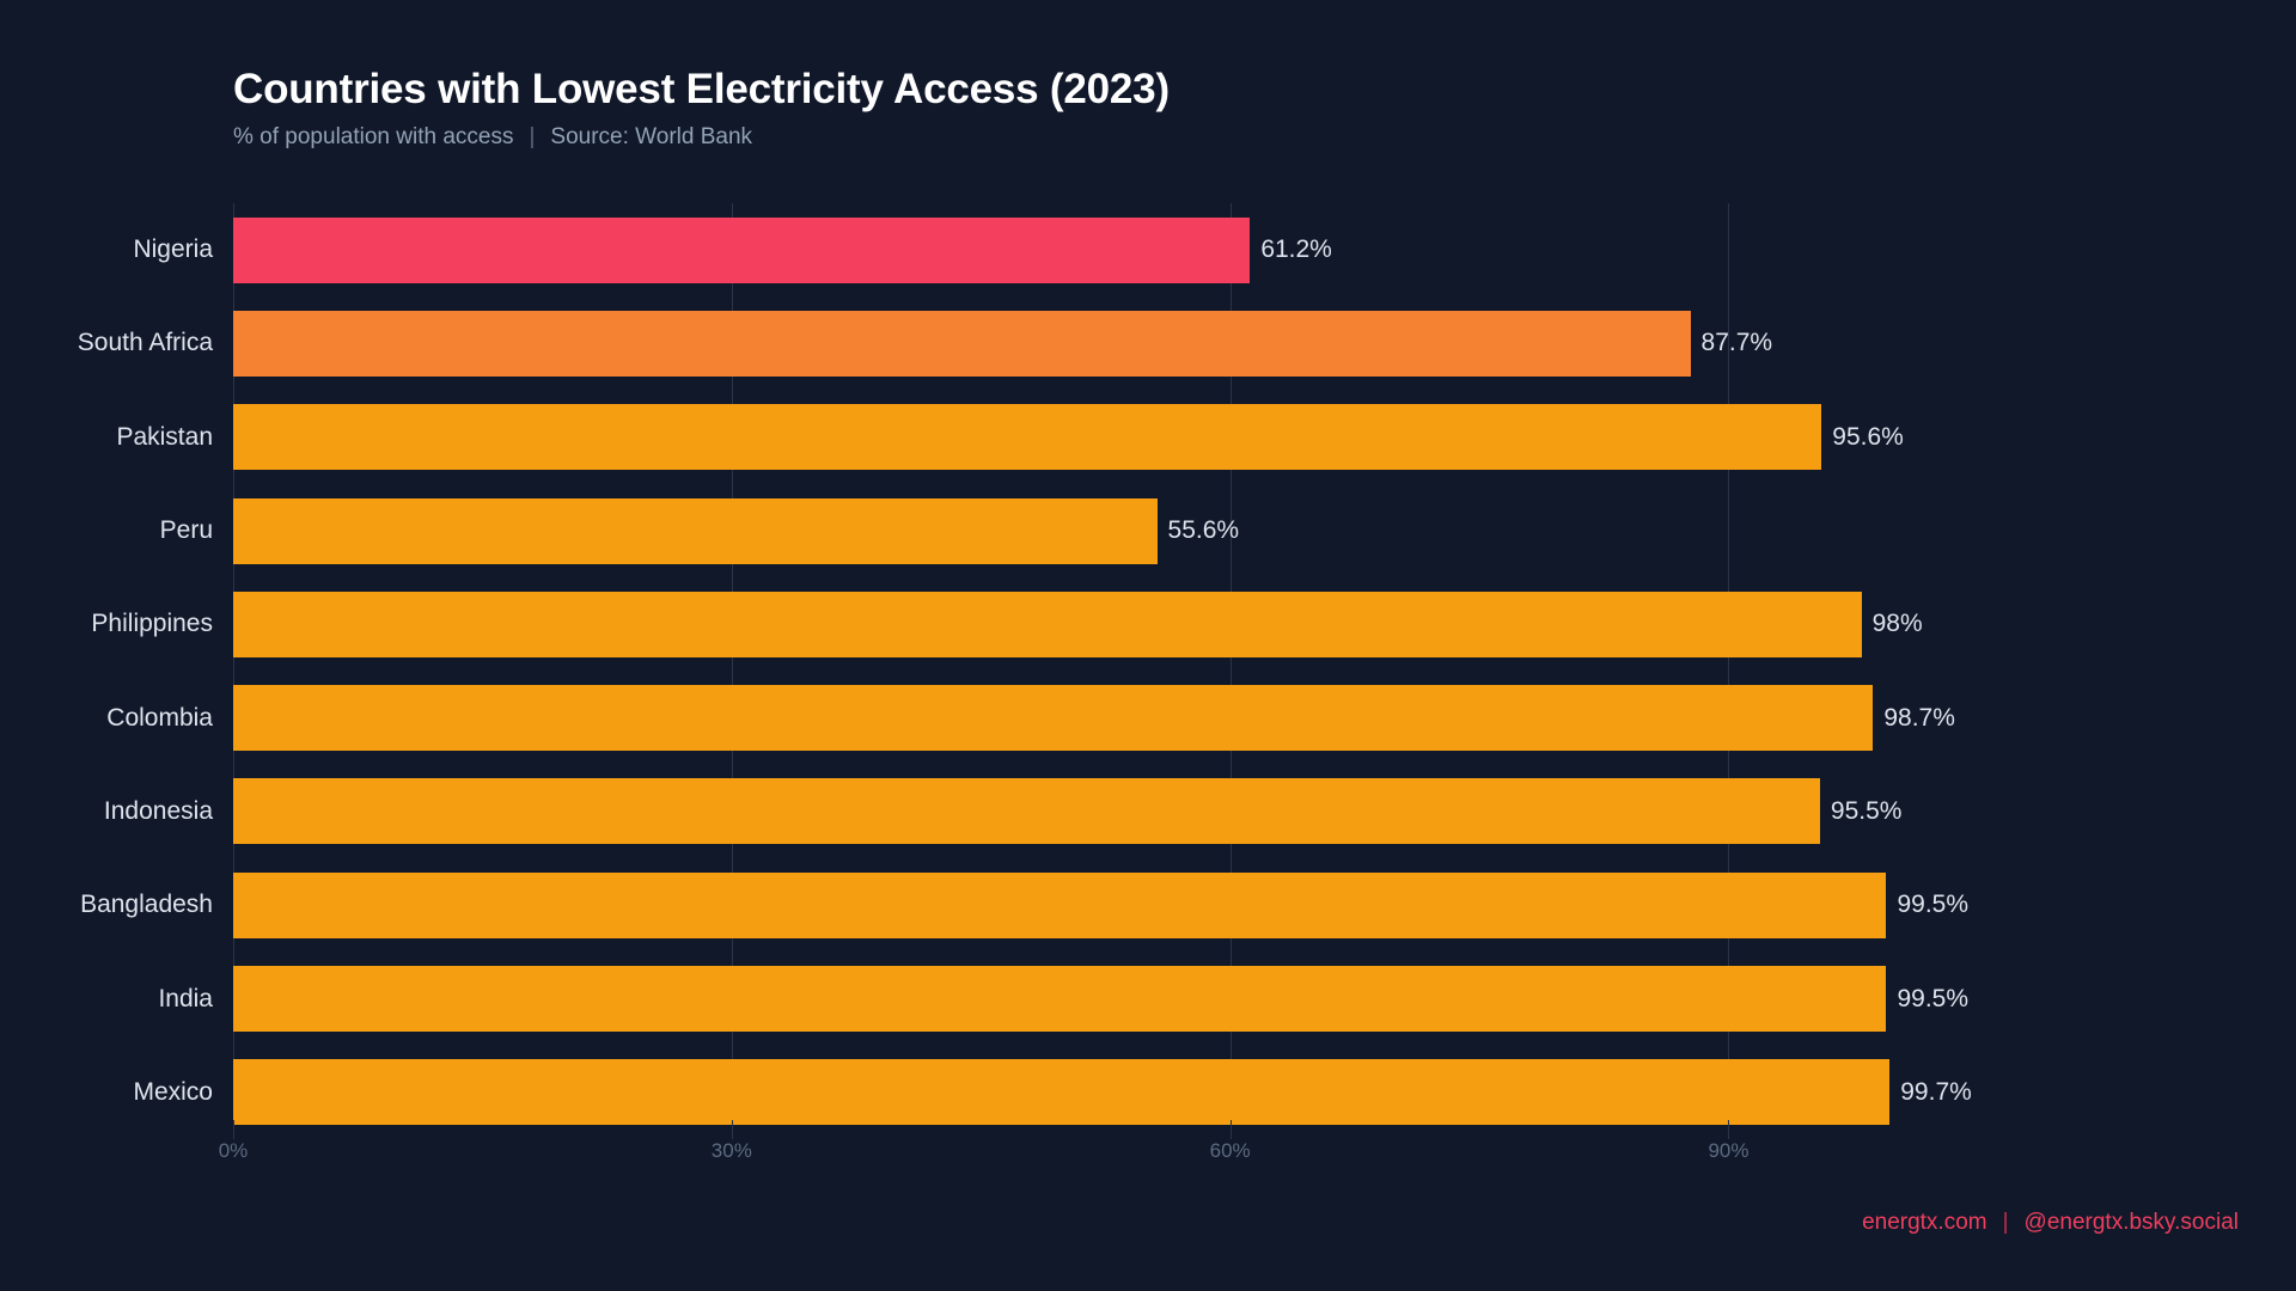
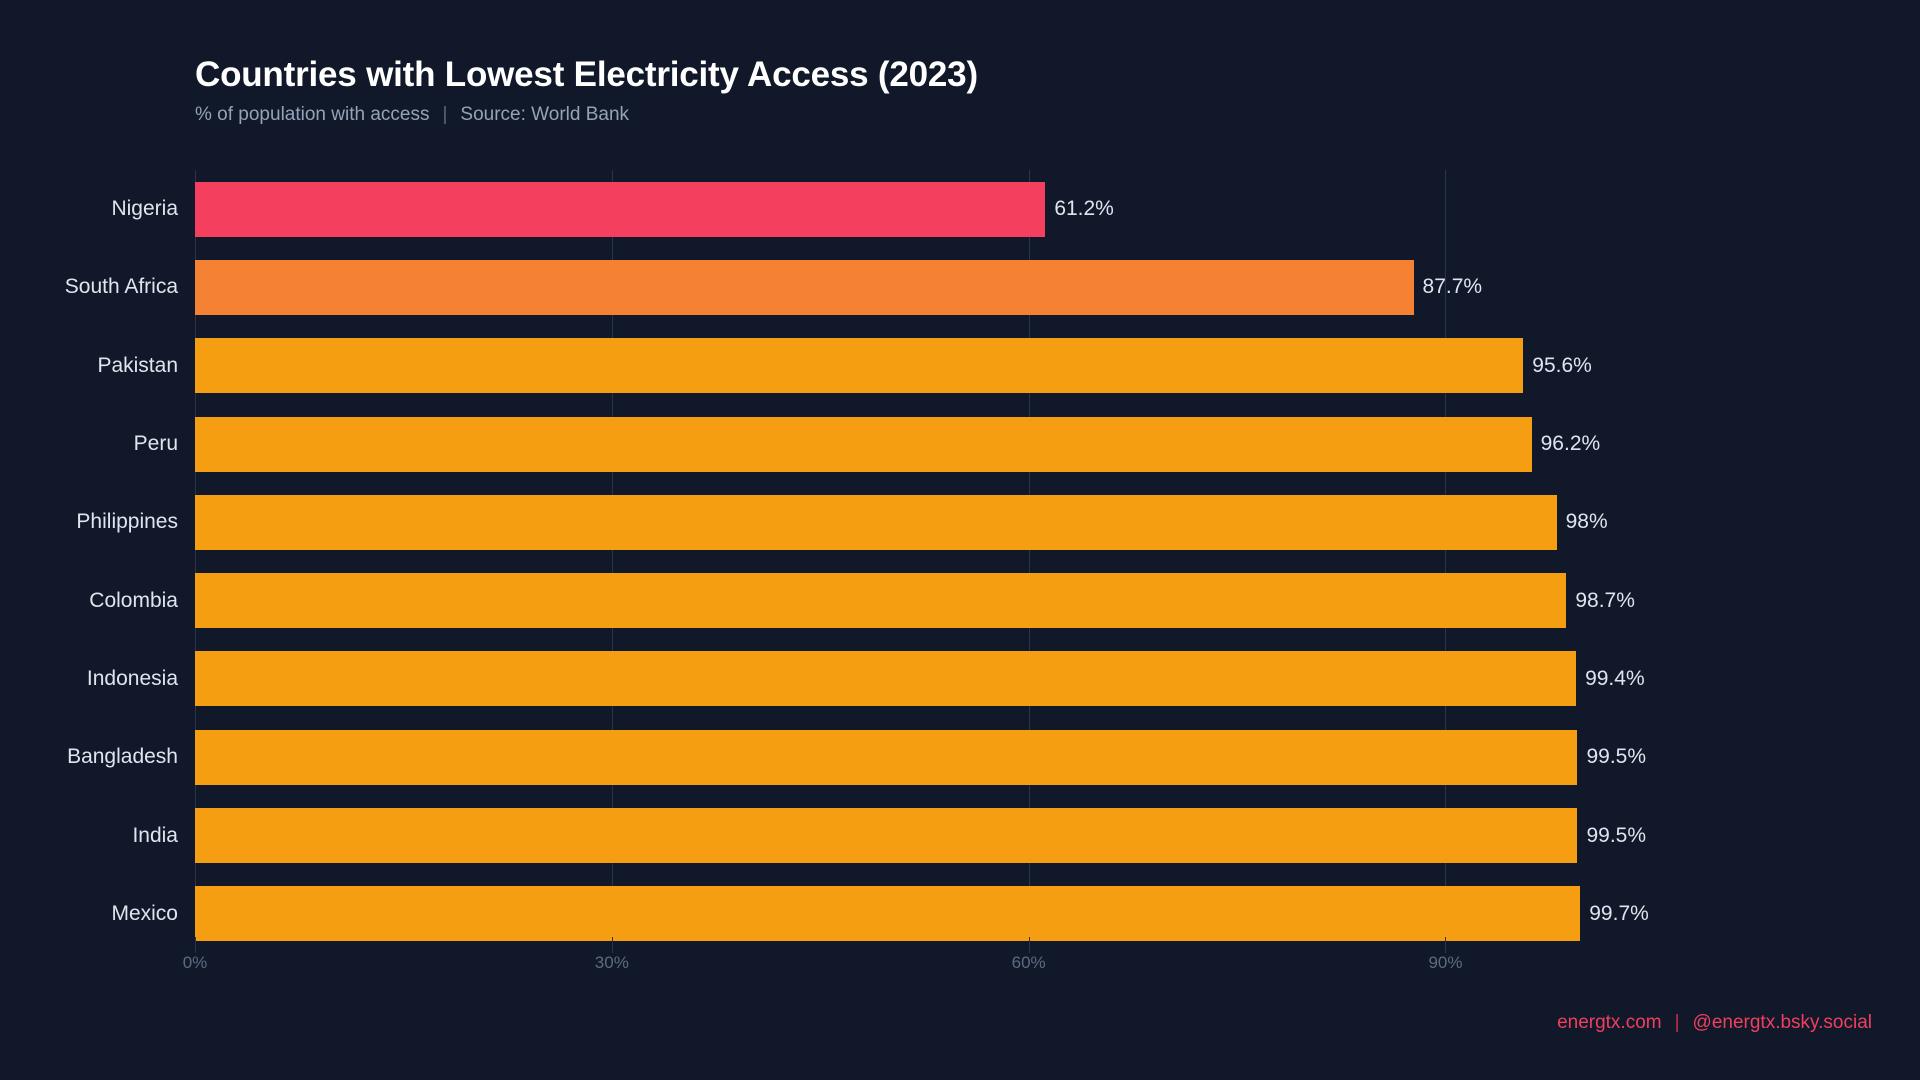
Peru: 55.6% -> 96.2%
Indonesia: 95.5% -> 99.4%
